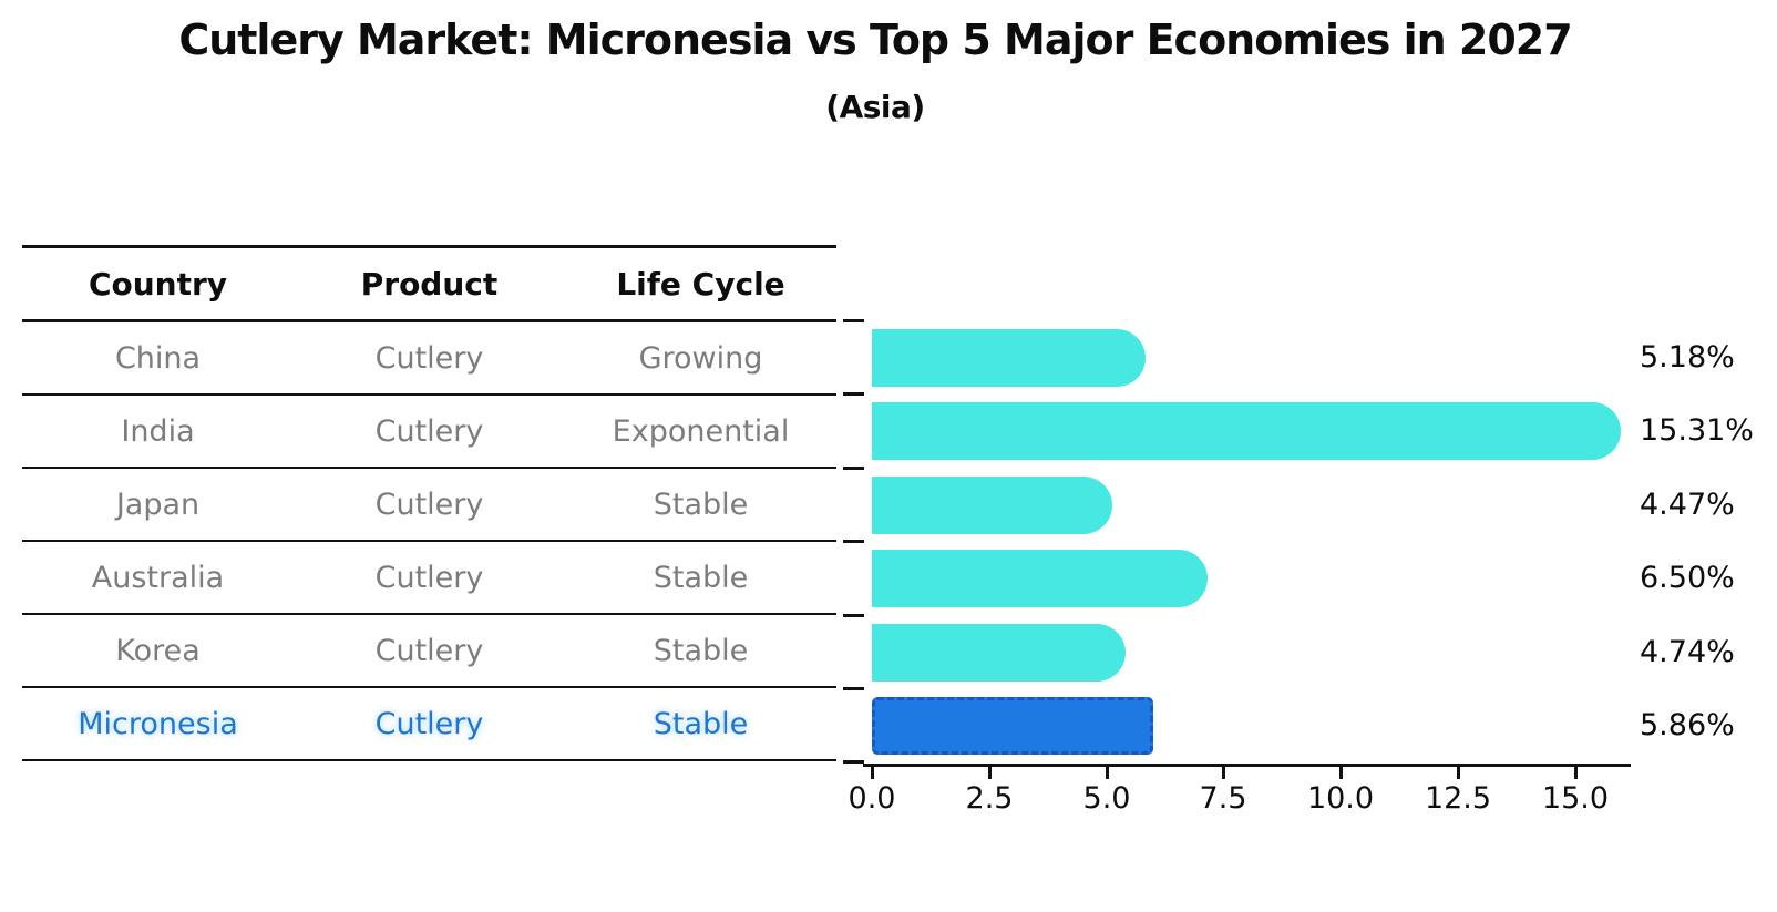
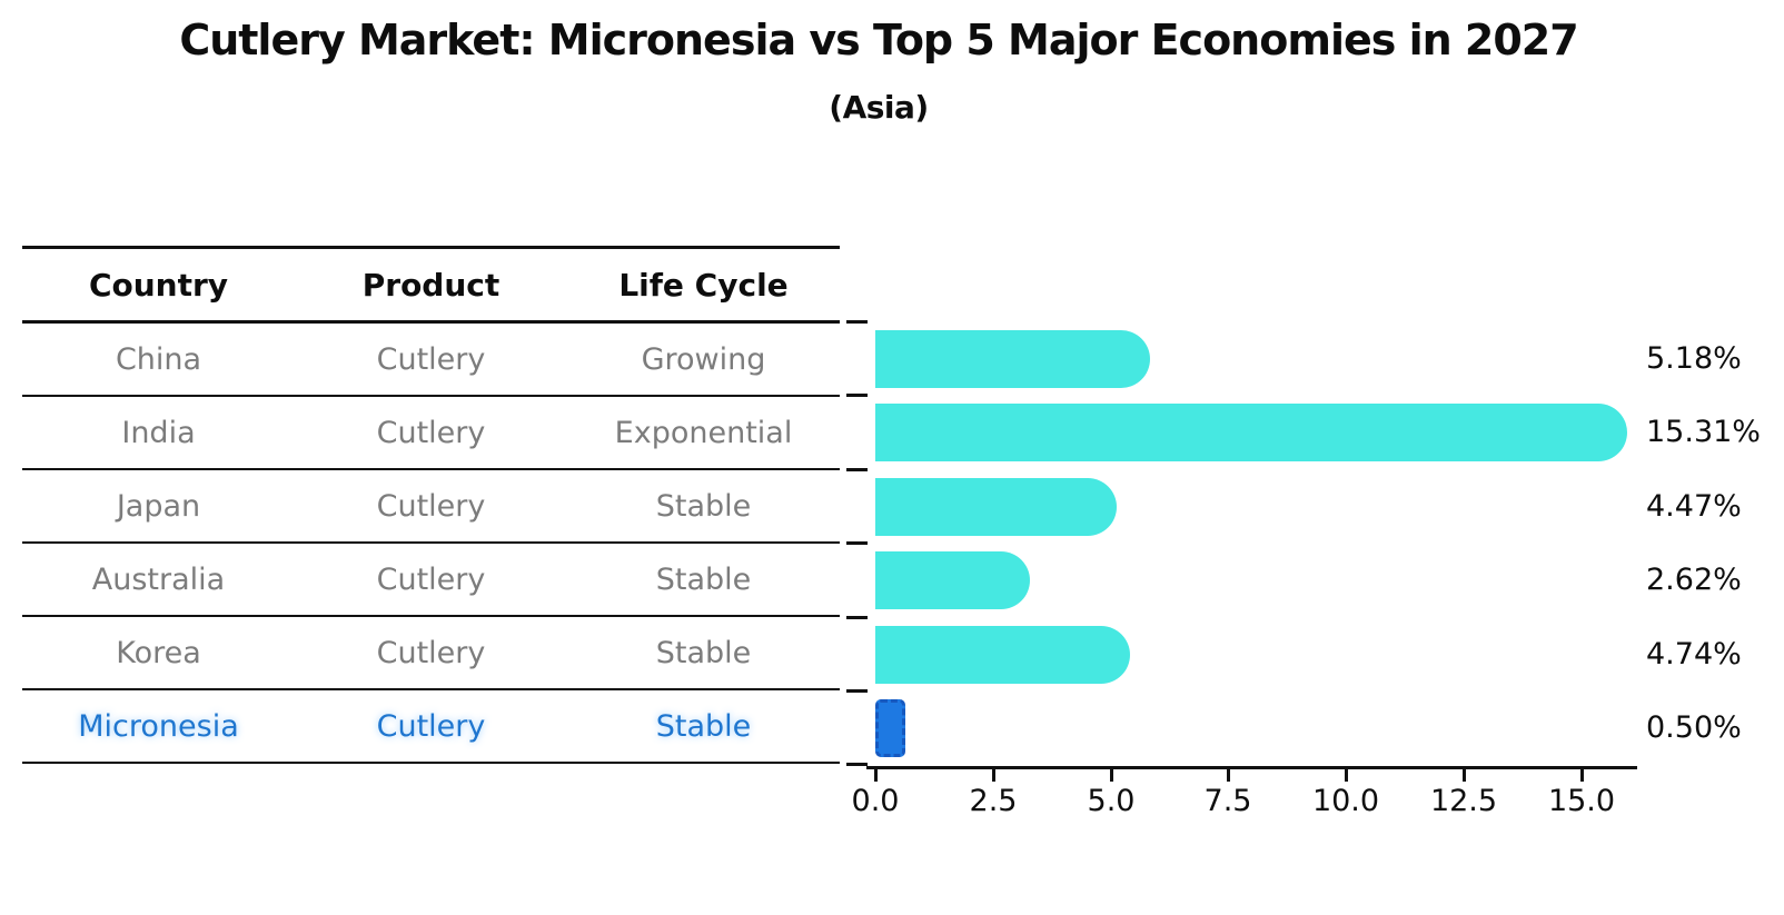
Australia: 6.50% -> 2.62%
Micronesia: 5.86% -> 0.50%
